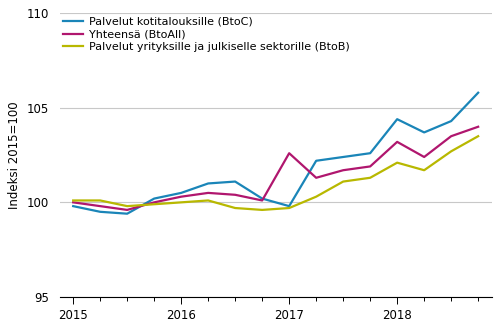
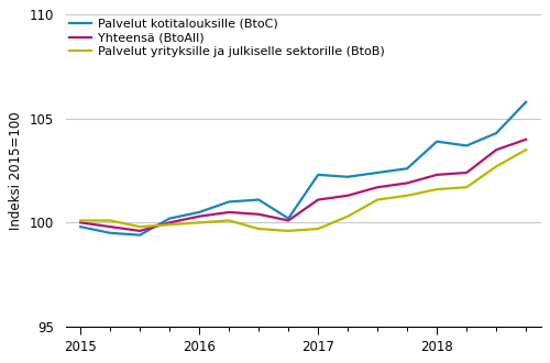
Palvelut kotitalouksille (BtoC)/2017: 99.8 -> 102.3
Yhteensä (BtoAll)/2017: 102.6 -> 101.1
Palvelut kotitalouksille (BtoC)/2018: 104.4 -> 103.9
Yhteensä (BtoAll)/2018: 103.2 -> 102.3
Palvelut yrityksille ja julkiselle sektorille (BtoB)/2018: 102.1 -> 101.6
